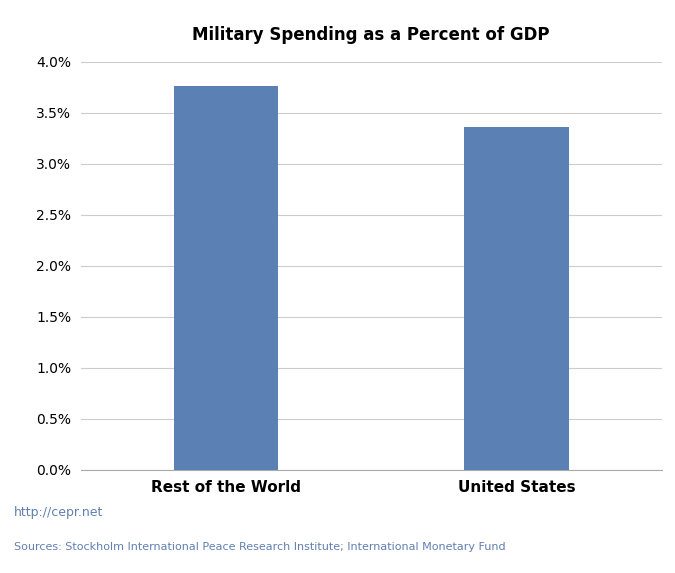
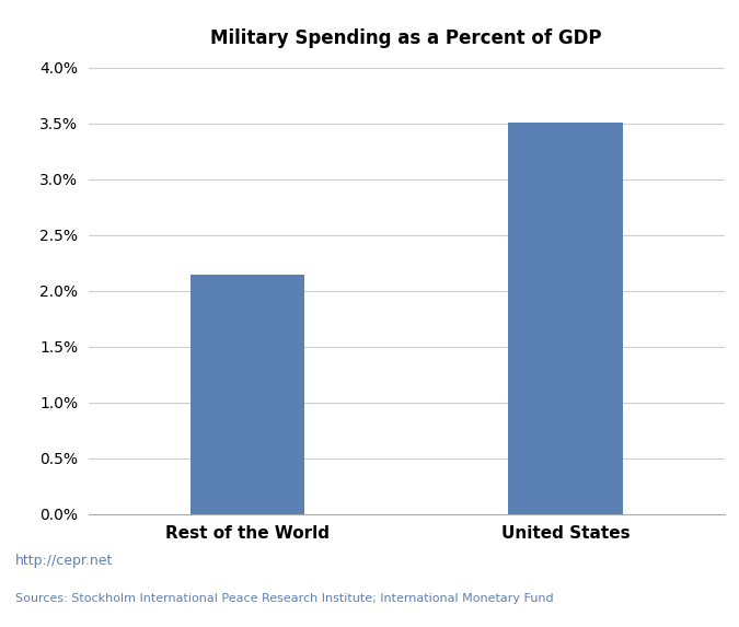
Rest of the World: 3.76% -> 2.15%
United States: 3.36% -> 3.51%
